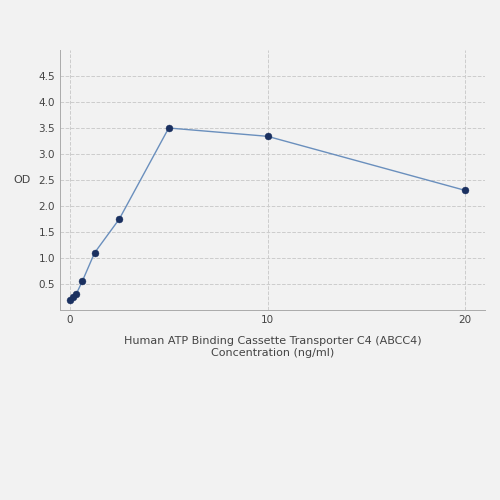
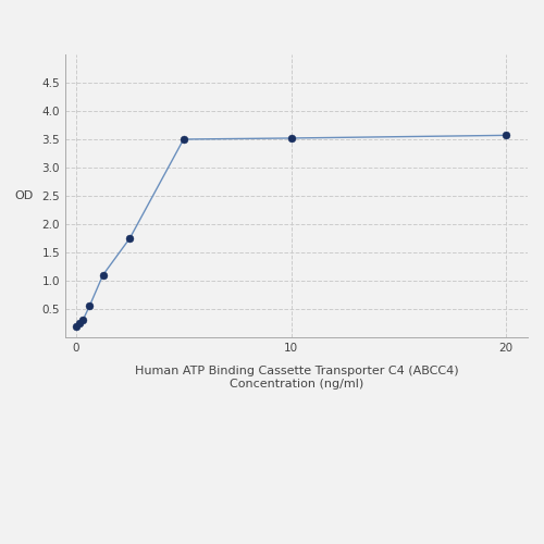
10: 3.34 -> 3.52
20: 2.30 -> 3.57
